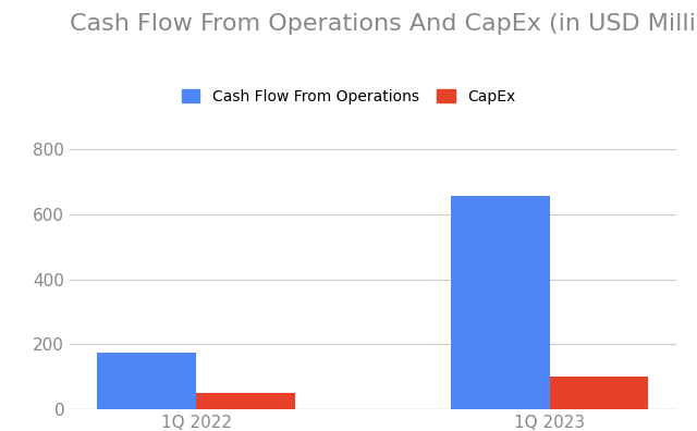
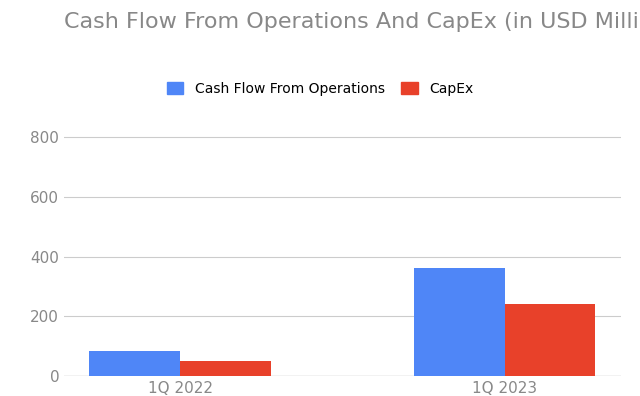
Cash Flow From Operations/1Q 2022: 175 -> 85
Cash Flow From Operations/1Q 2023: 655 -> 360
CapEx/1Q 2023: 100 -> 240
